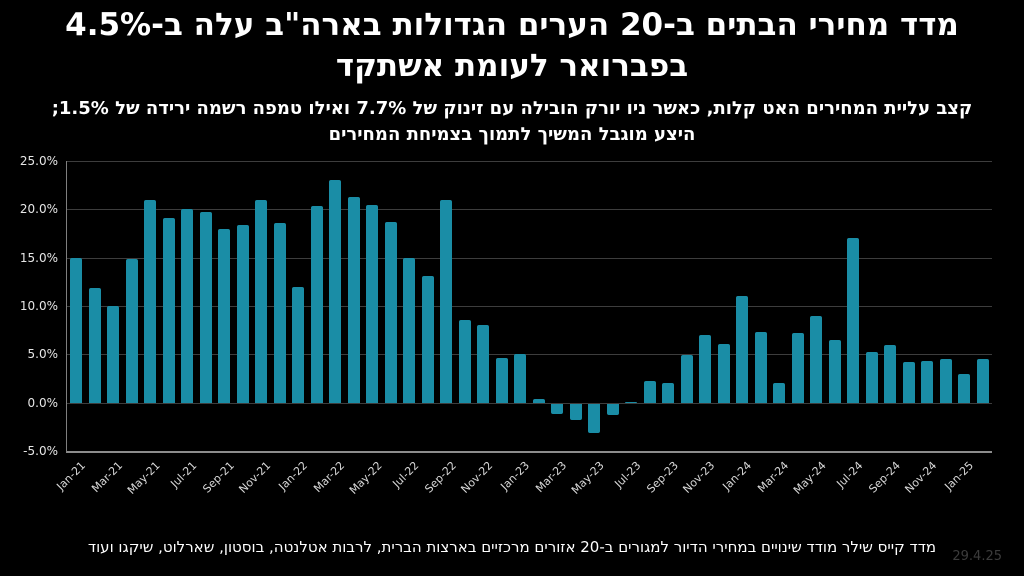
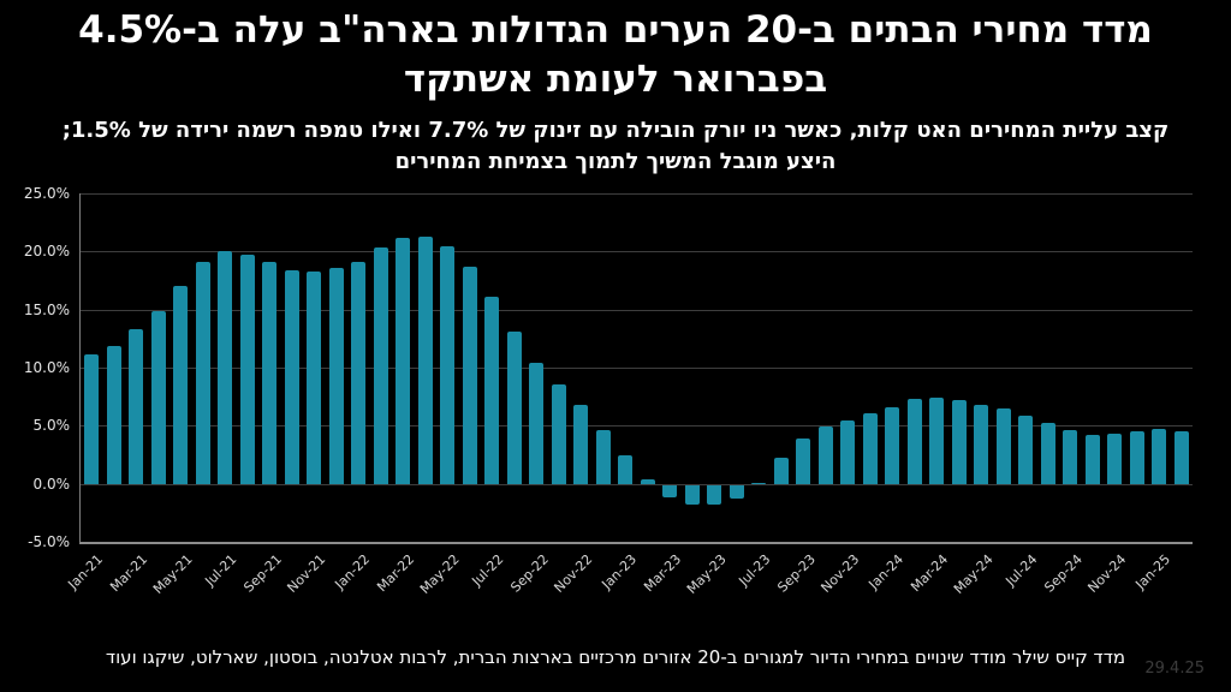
Jan-21: 15% -> 11%
Mar-21: 10% -> 13%
May-21: 21% -> 17%
Sep-21: 18% -> 19%
Nov-21: 21% -> 18%
Jan-22: 12% -> 19%
Mar-22: 23% -> 21%
Jul-22: 15% -> 16%
Sep-22: 21% -> 10%
Nov-22: 8% -> 7%
Jan-23: 5% -> 2%
May-23: -3% -> -2%
Sep-23: 2% -> 4%
Nov-23: 7% -> 5%
Jan-24: 11% -> 7%
Mar-24: 2% -> 7%
May-24: 9% -> 7%
Jul-24: 17% -> 6%
Sep-24: 6% -> 5%
Jan-25: 3% -> 5%
